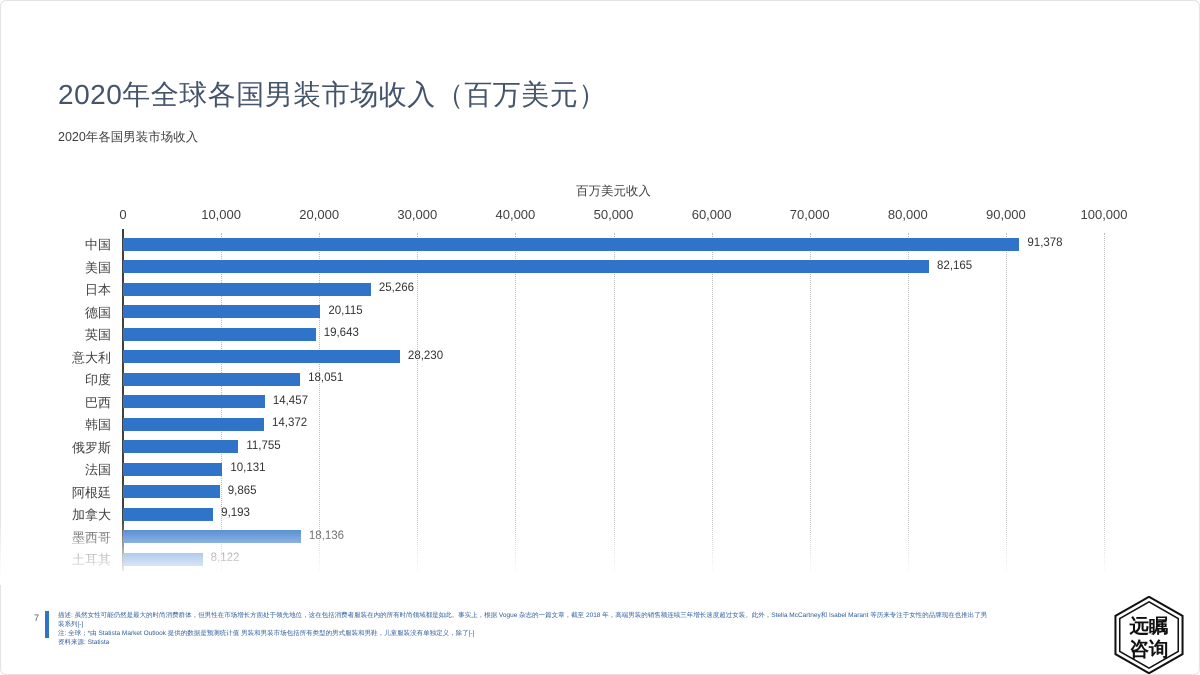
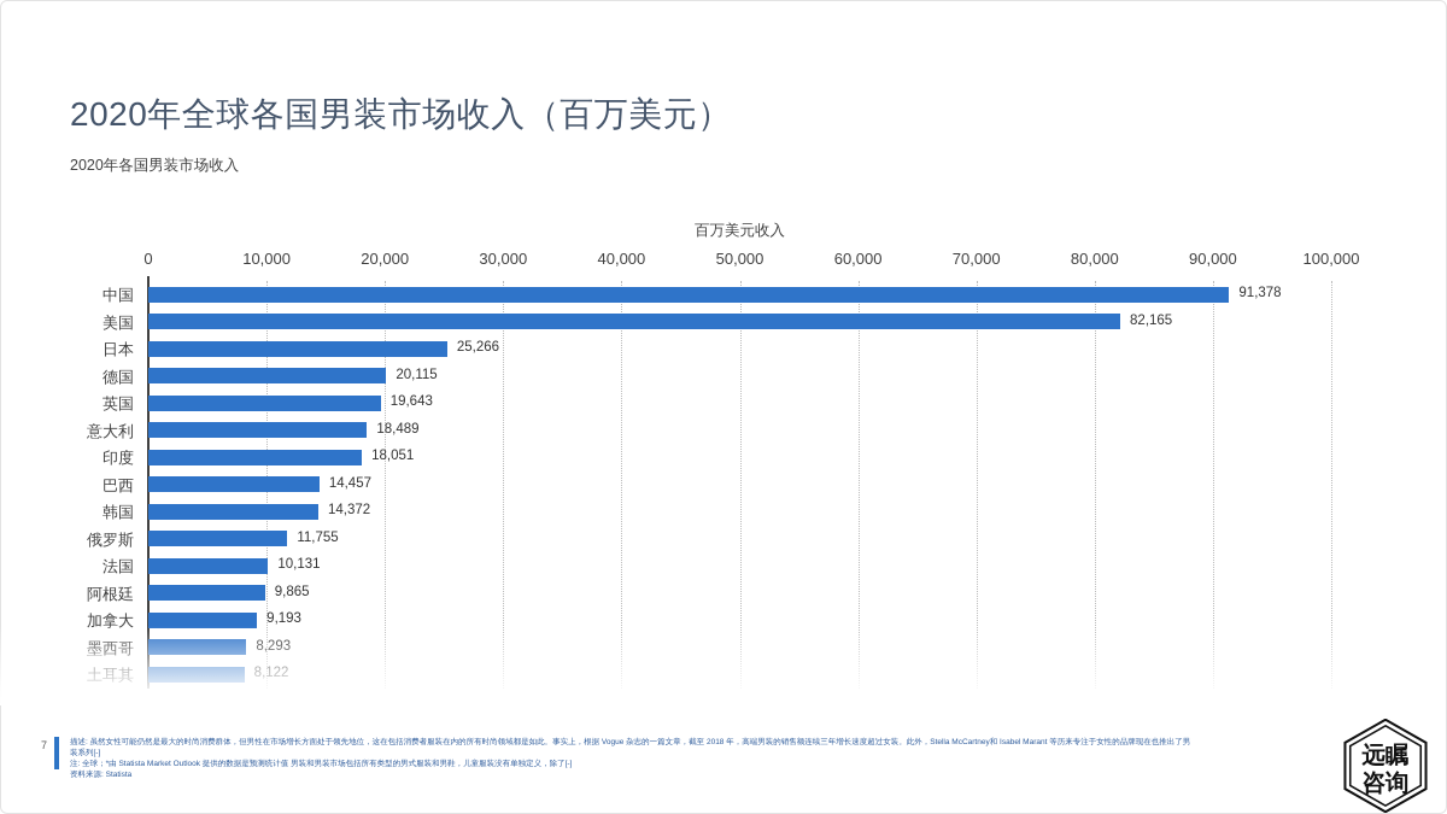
意大利: 28,230 -> 18,489
墨西哥: 18,136 -> 8,293
